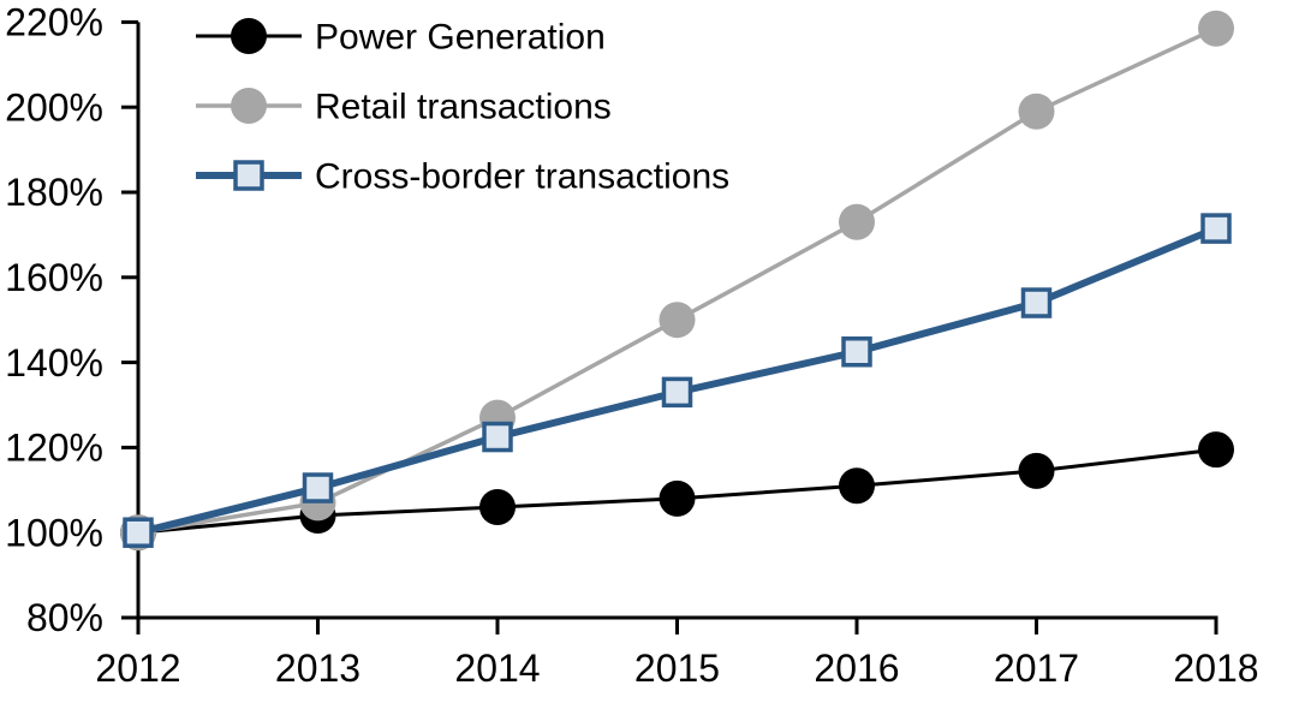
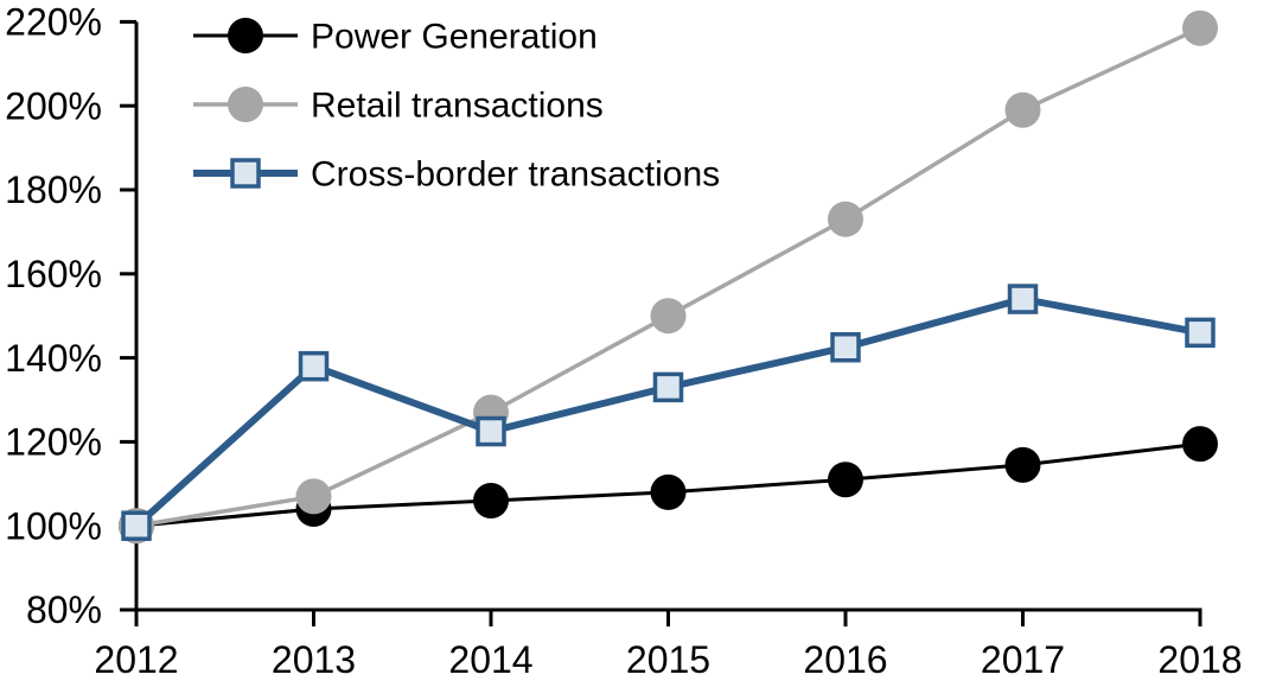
Cross-border transactions/2013: 110% -> 138%
Cross-border transactions/2018: 172% -> 146%
